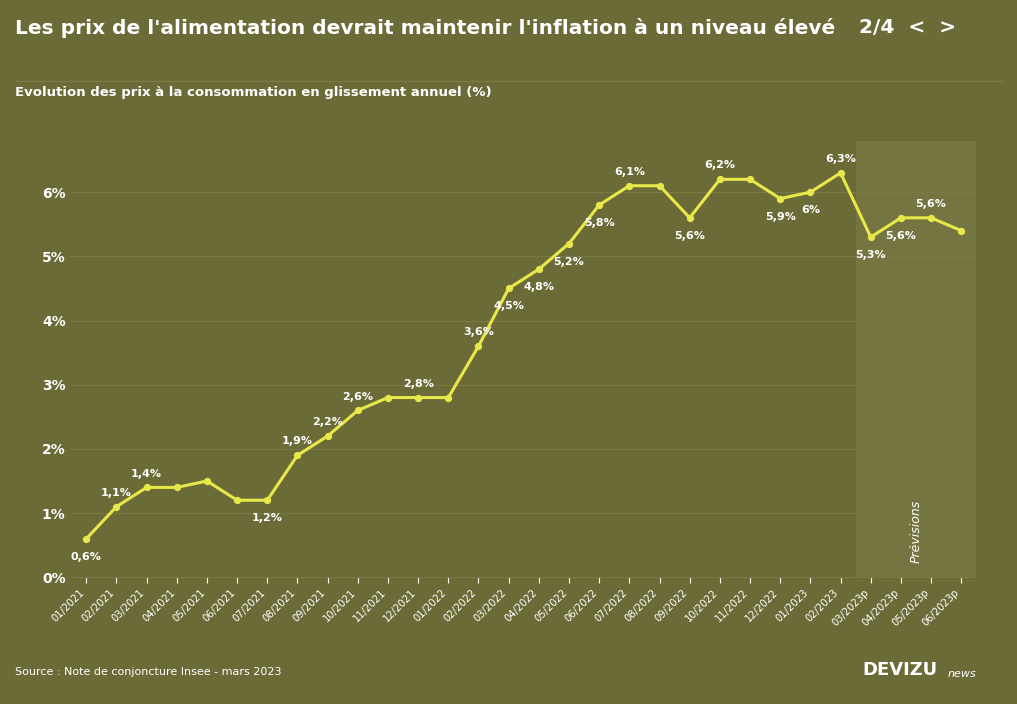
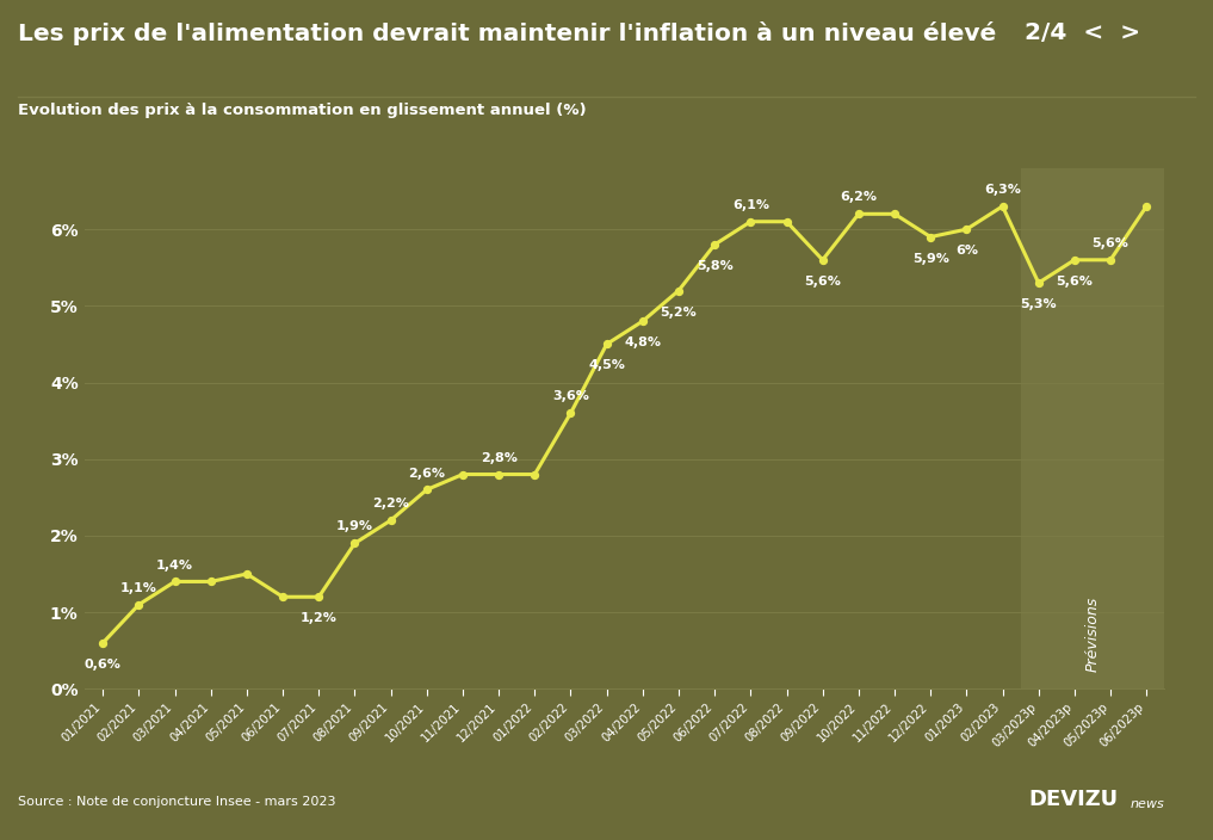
06/2023p: 5.4% -> 6.3%
